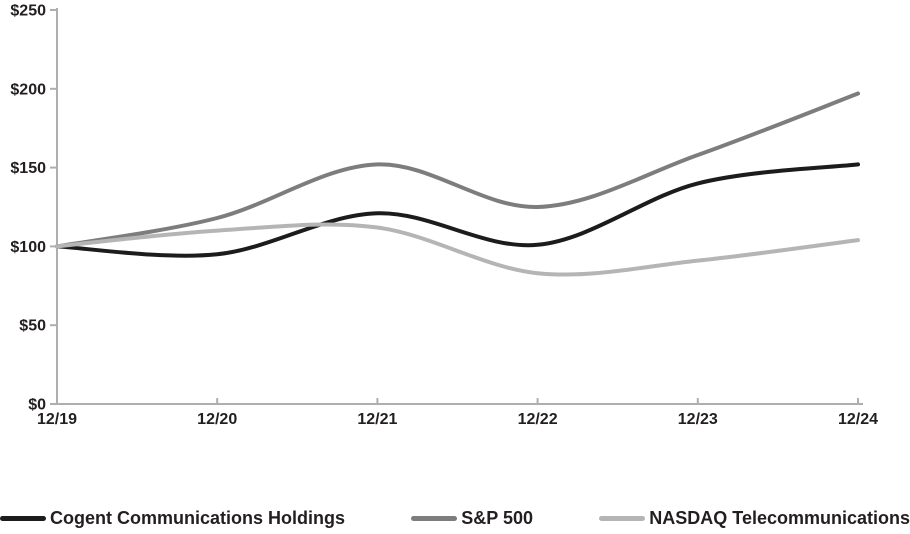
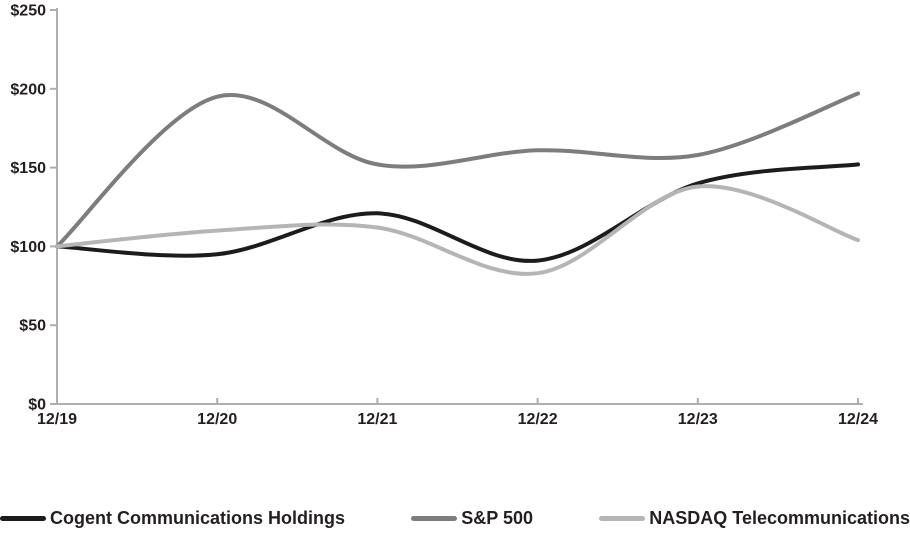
S&P 500/12/20: $118 -> $195
Cogent Communications Holdings/12/22: $101 -> $91
S&P 500/12/22: $125 -> $161
NASDAQ Telecommunications/12/23: $91 -> $138
